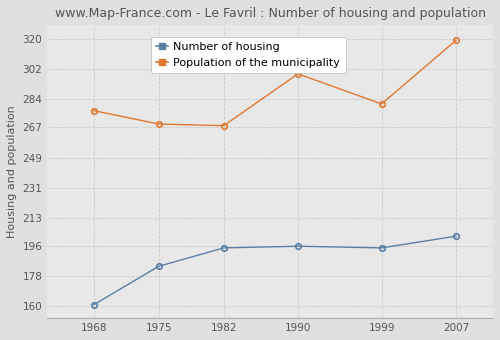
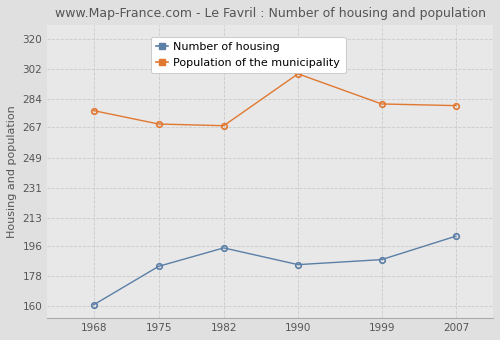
Number of housing/1990: 196 -> 185
Number of housing/1999: 195 -> 188
Population of the municipality/2007: 319 -> 280
